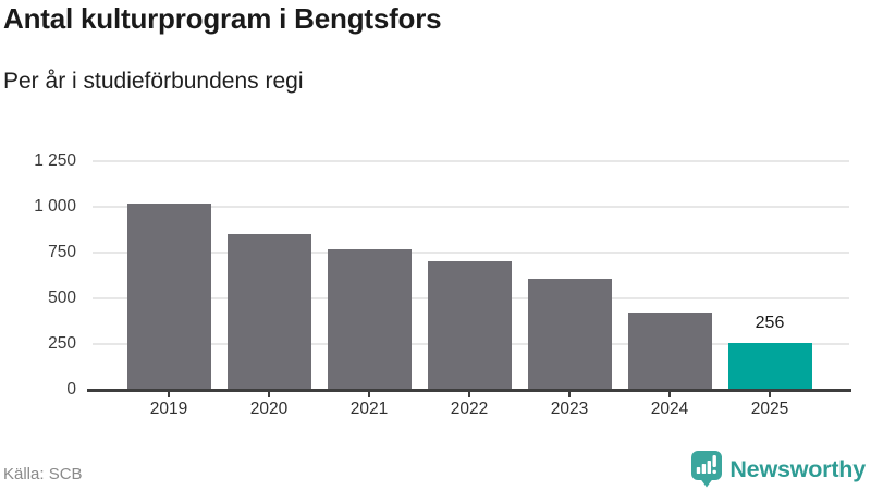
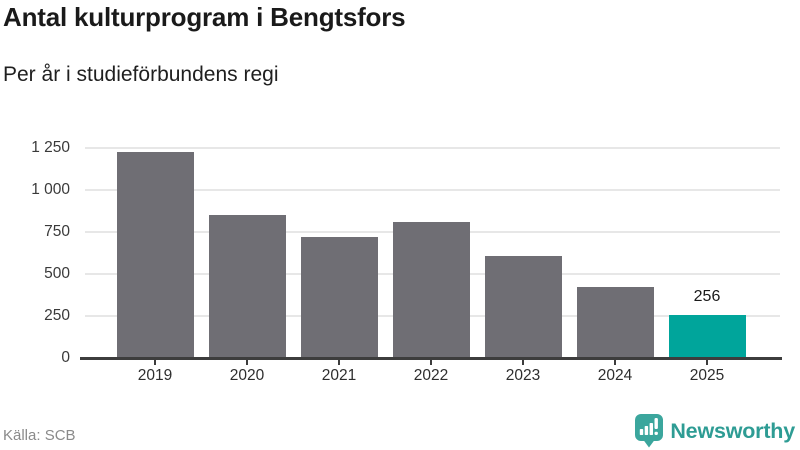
2019: 1020 -> 1220
2021: 770 -> 720
2022: 700 -> 810
